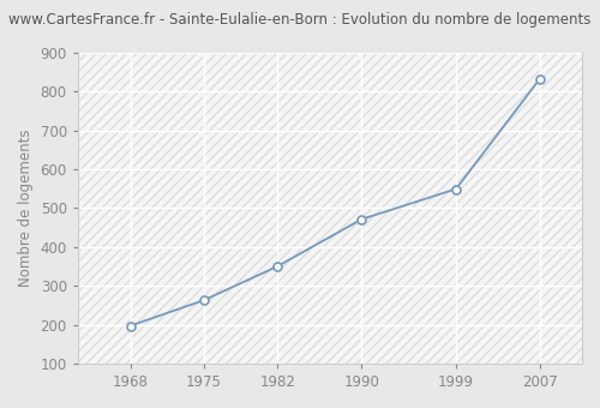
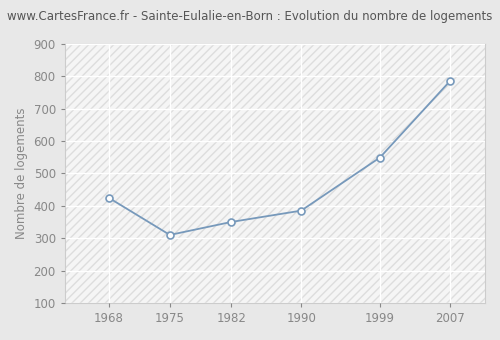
1968: 197 -> 425
1975: 263 -> 310
1990: 471 -> 385
2007: 833 -> 785
